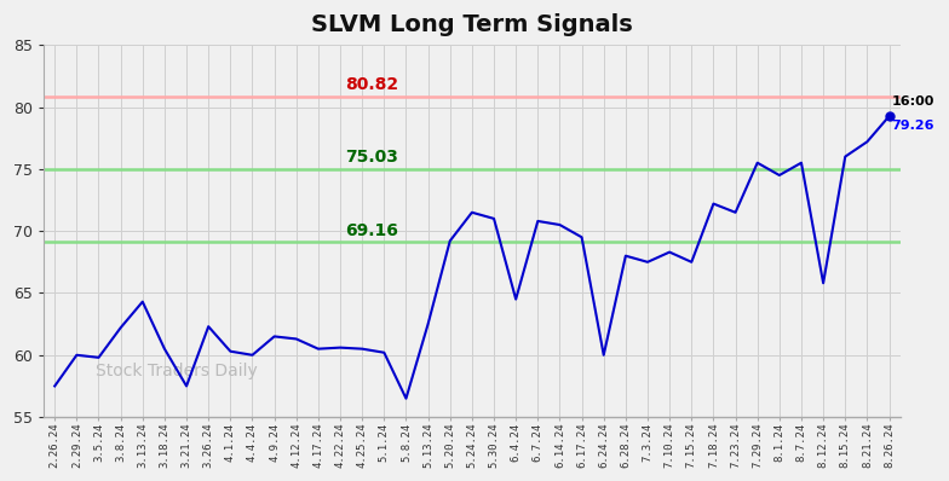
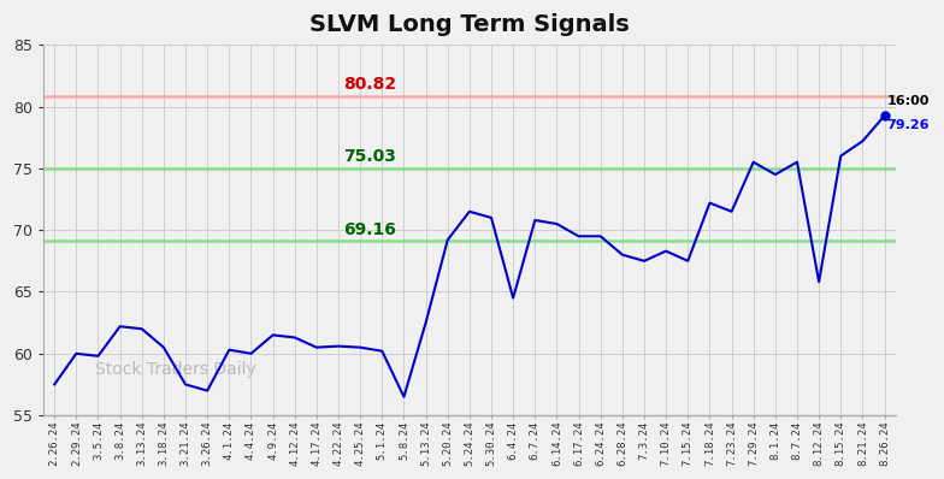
3.13.24: 64.3 -> 62.0
3.26.24: 62.3 -> 57.0
6.24.24: 60.0 -> 69.5
